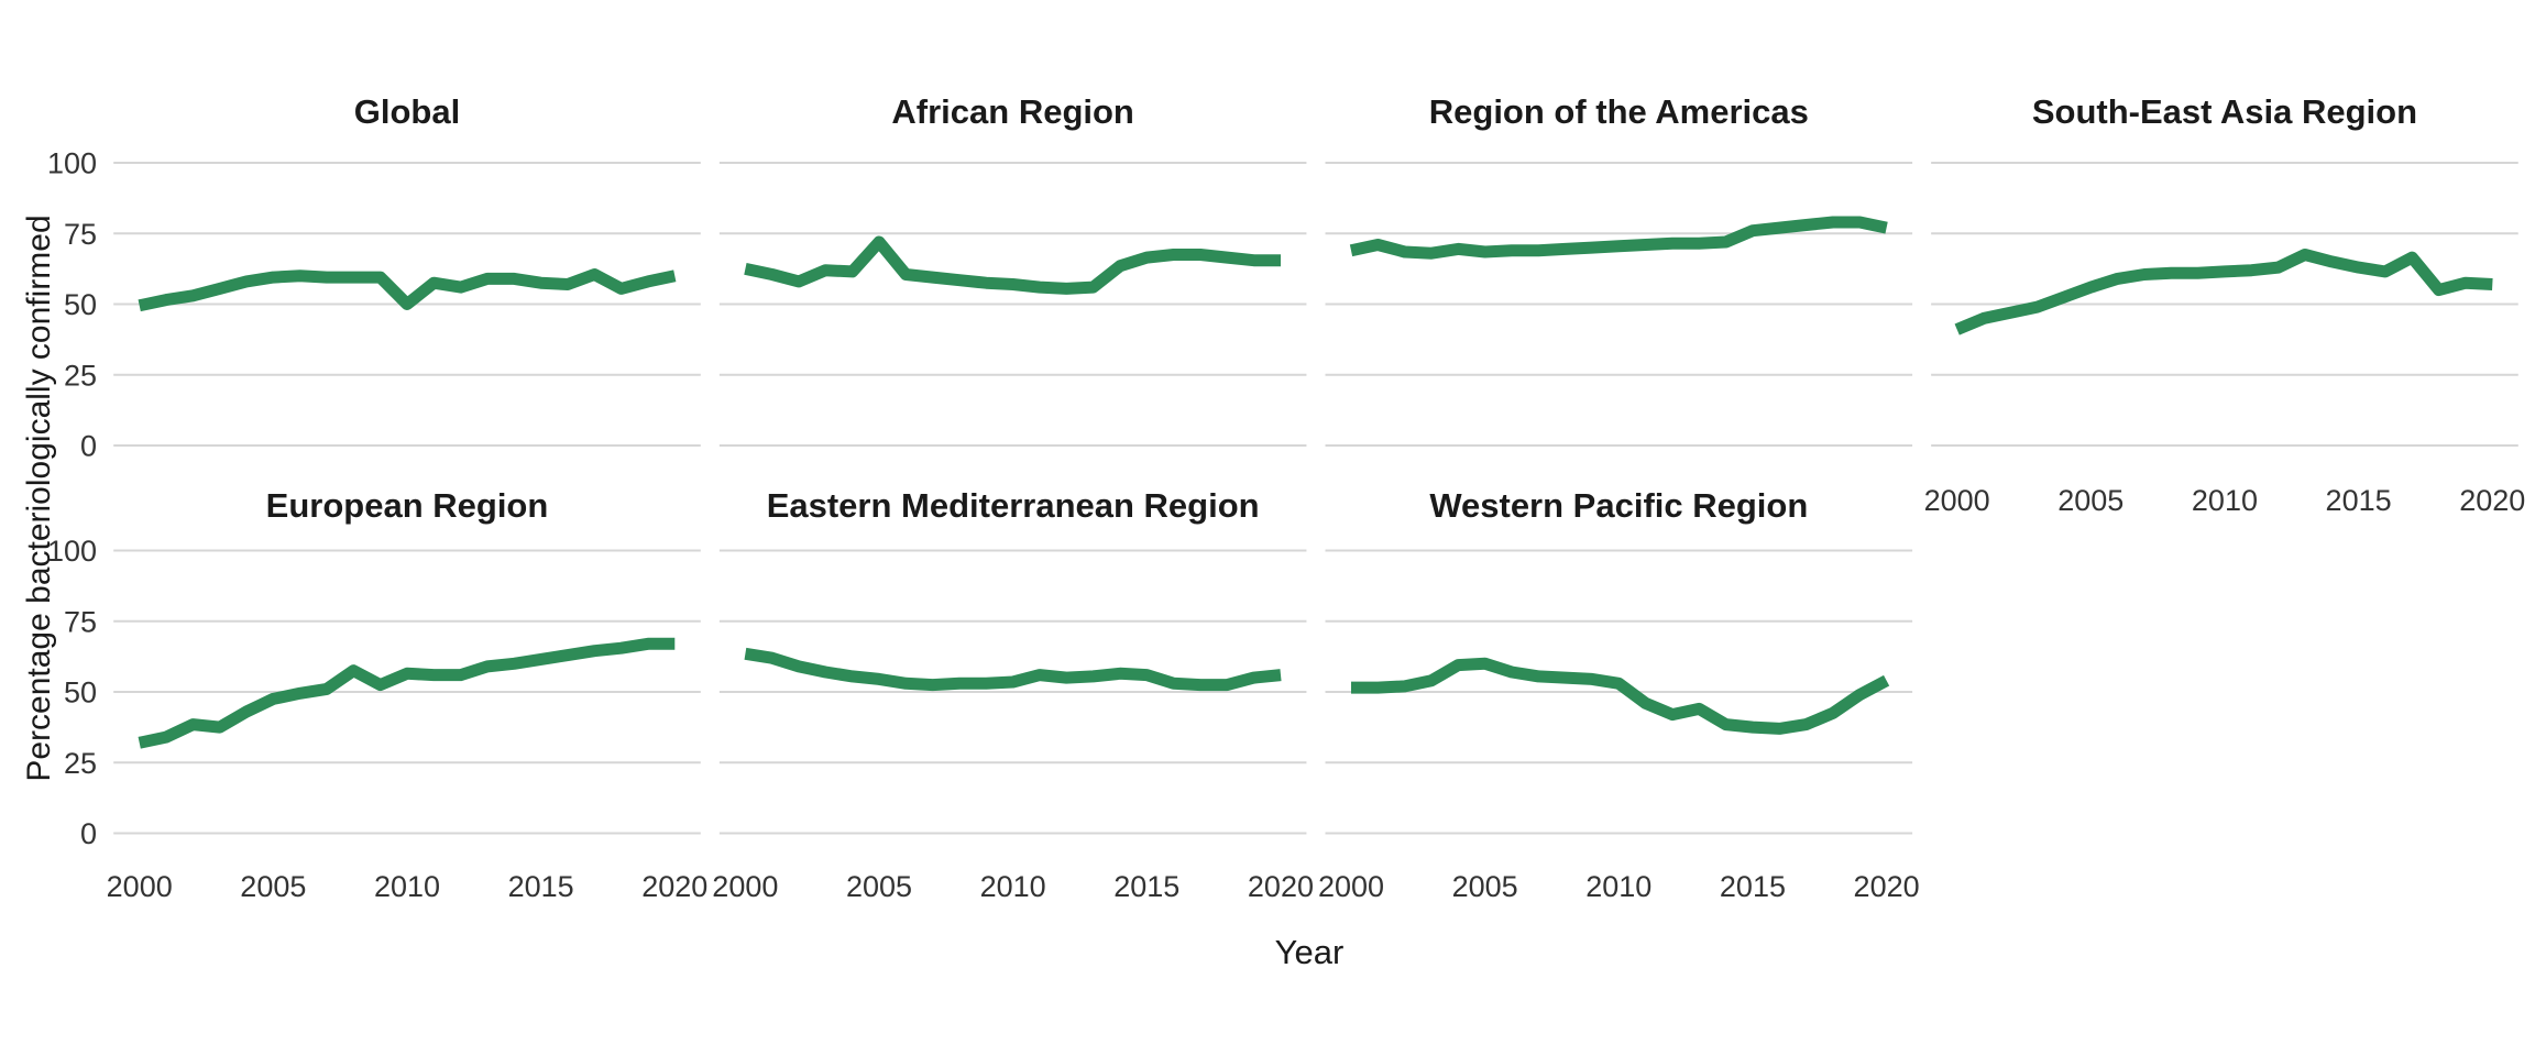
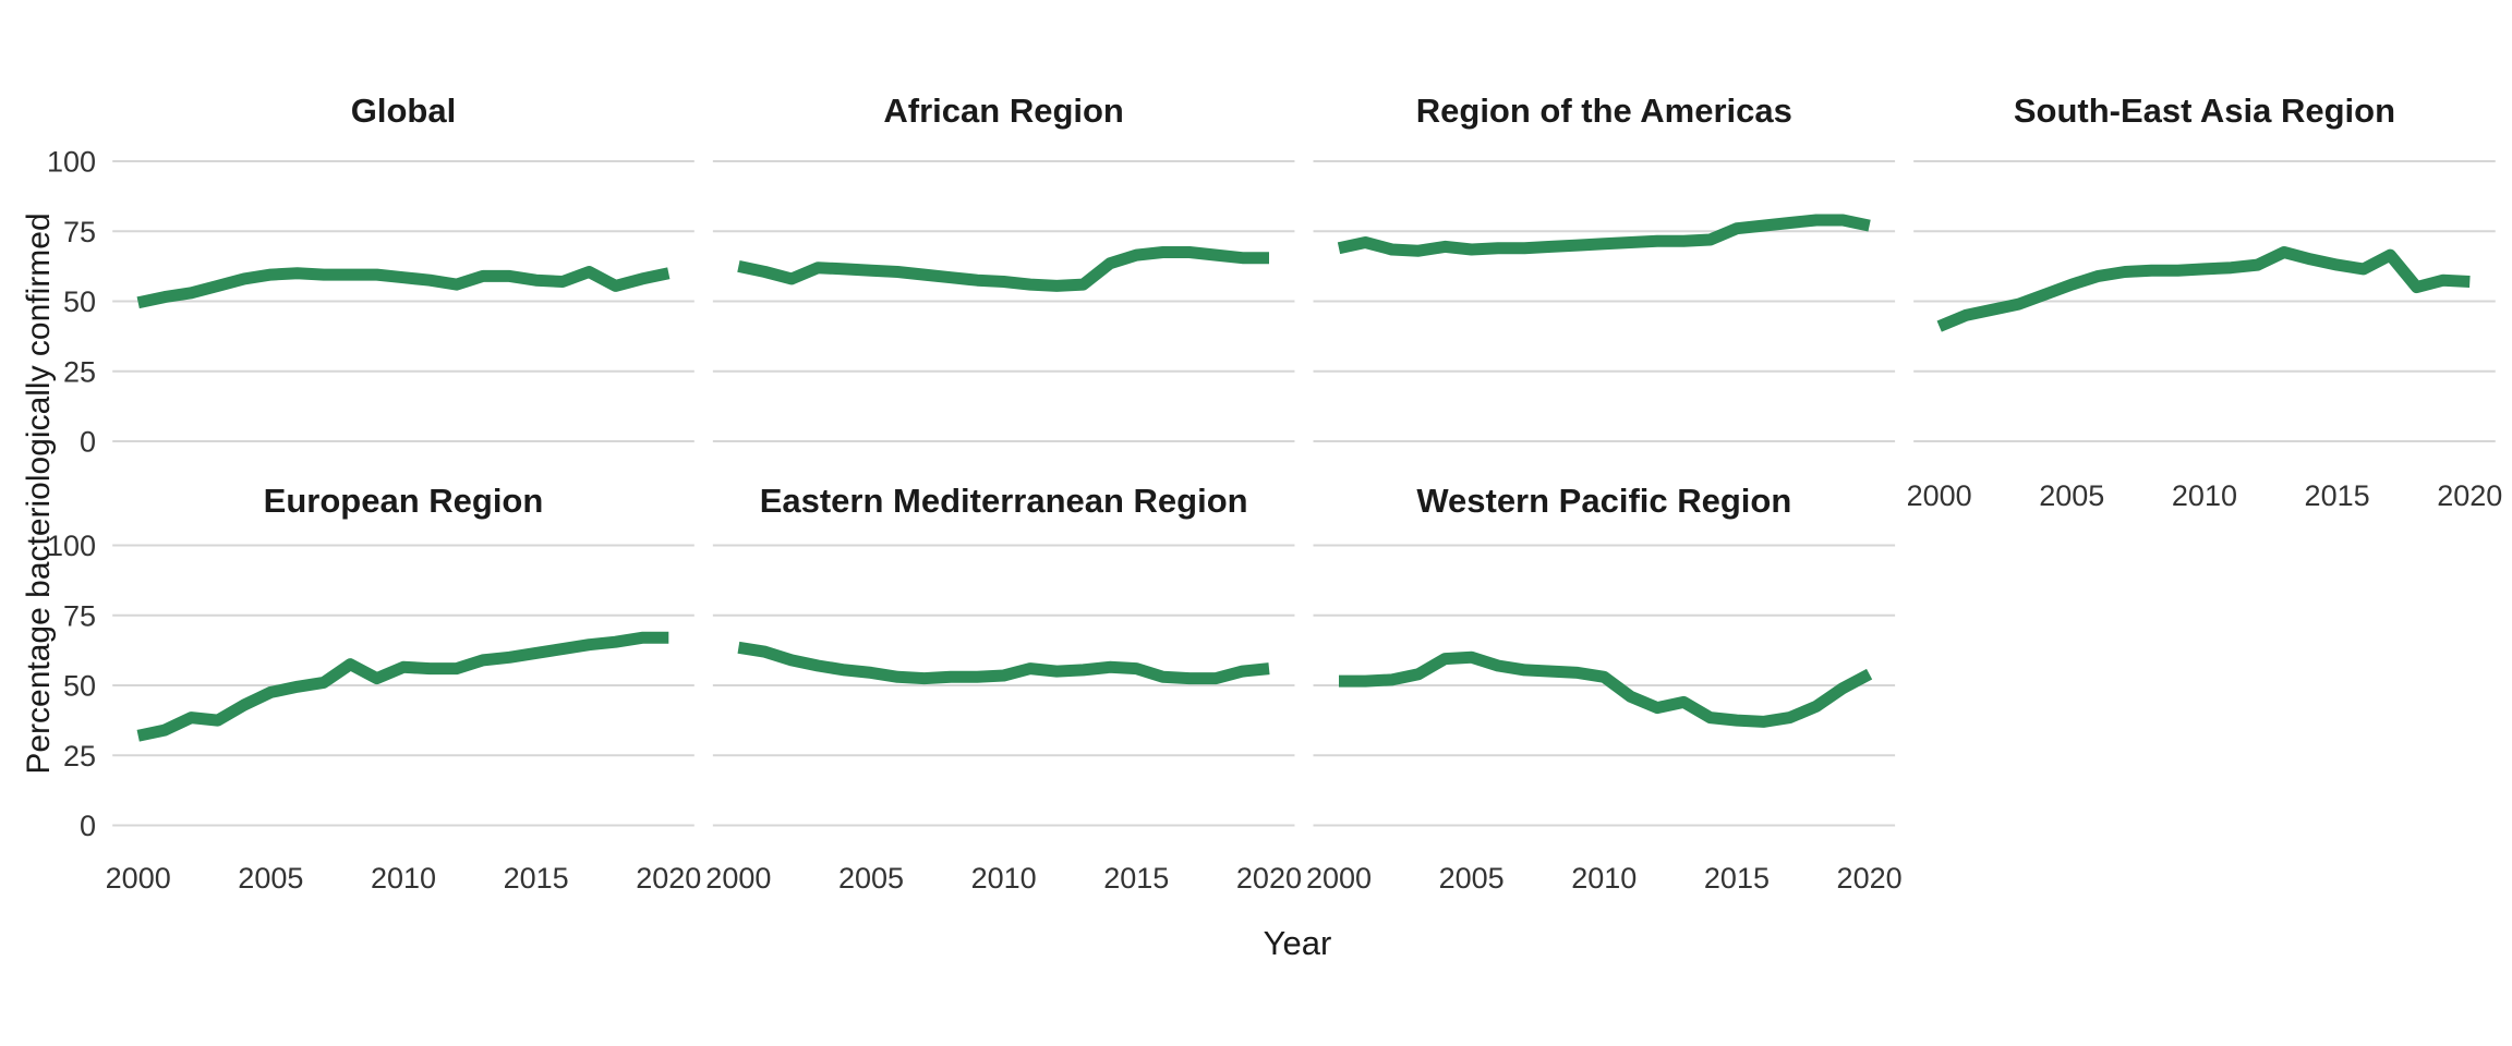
African Region/2005: 72 -> 61
Global/2010: 50 -> 58
